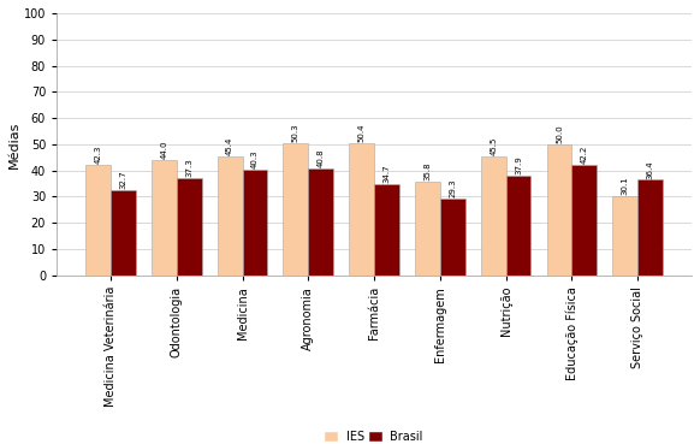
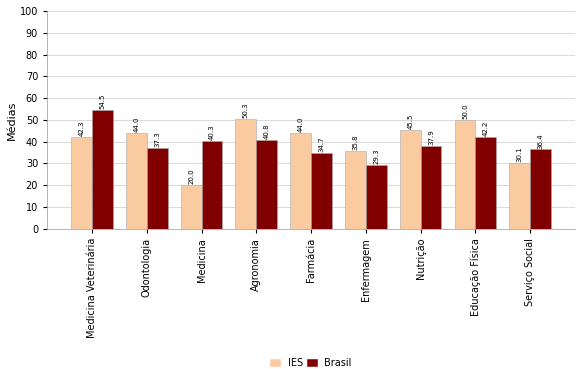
Brasil/Medicina Veterinária: 32.7 -> 54.5
IES/Medicina: 45.4 -> 20.0
IES/Farmácia: 50.4 -> 44.0
